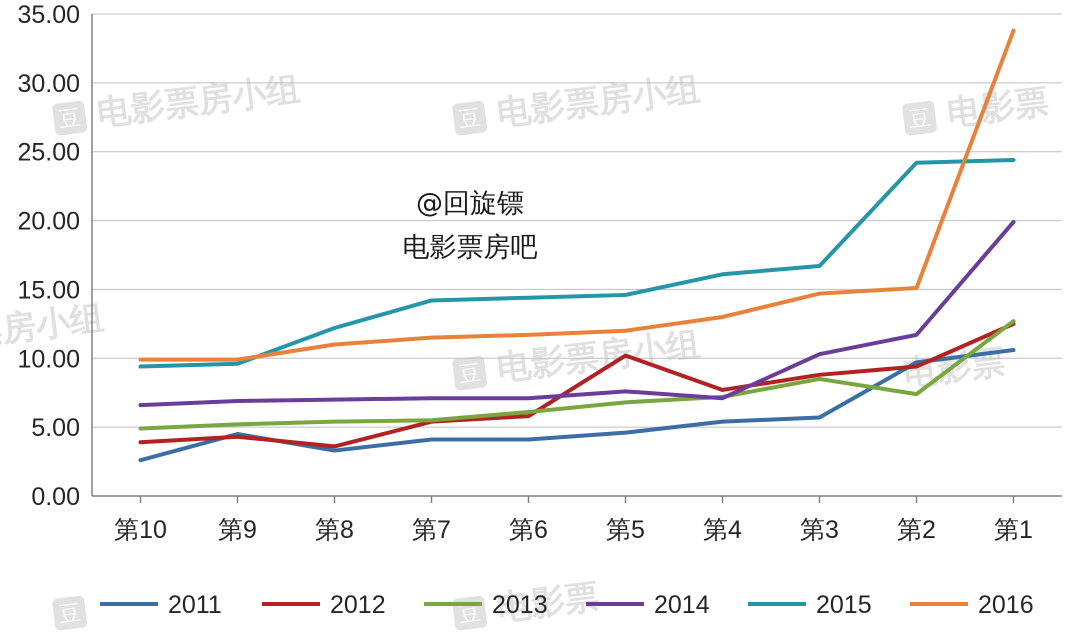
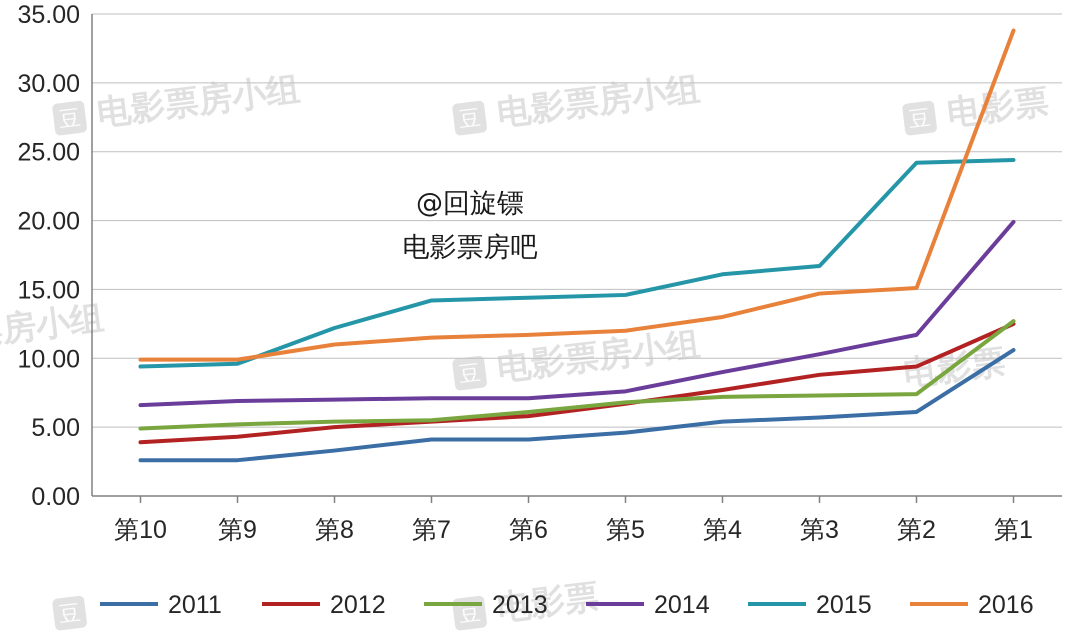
2011/第9: 4.5 -> 2.6
2012/第8: 3.6 -> 5.0
2012/第5: 10.2 -> 6.7
2014/第4: 7.1 -> 9.0
2013/第3: 8.5 -> 7.3
2011/第2: 9.7 -> 6.1
